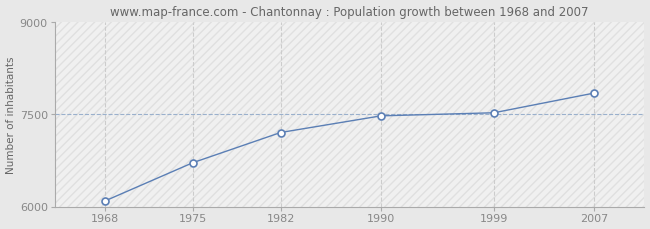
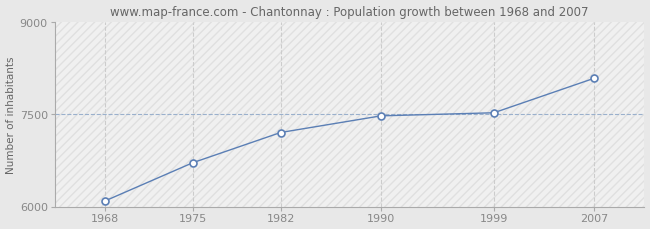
2007: 7840 -> 8080
